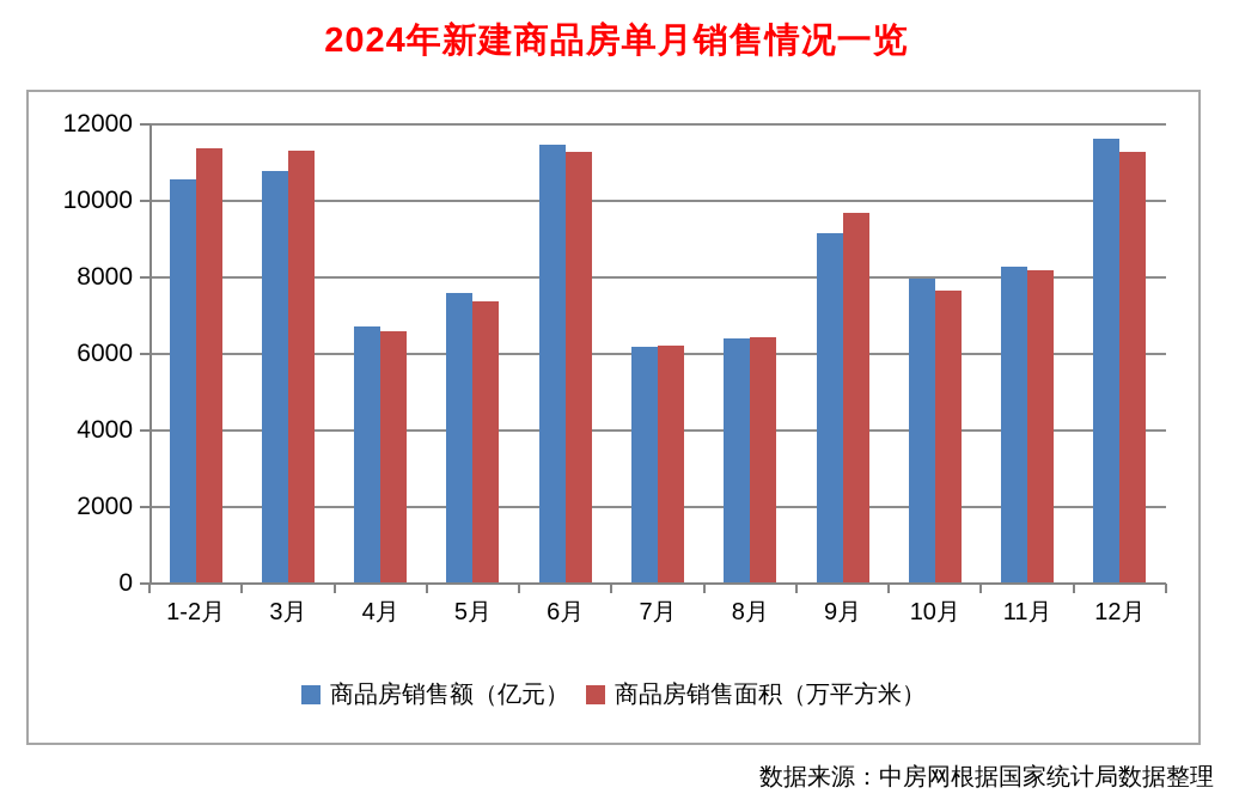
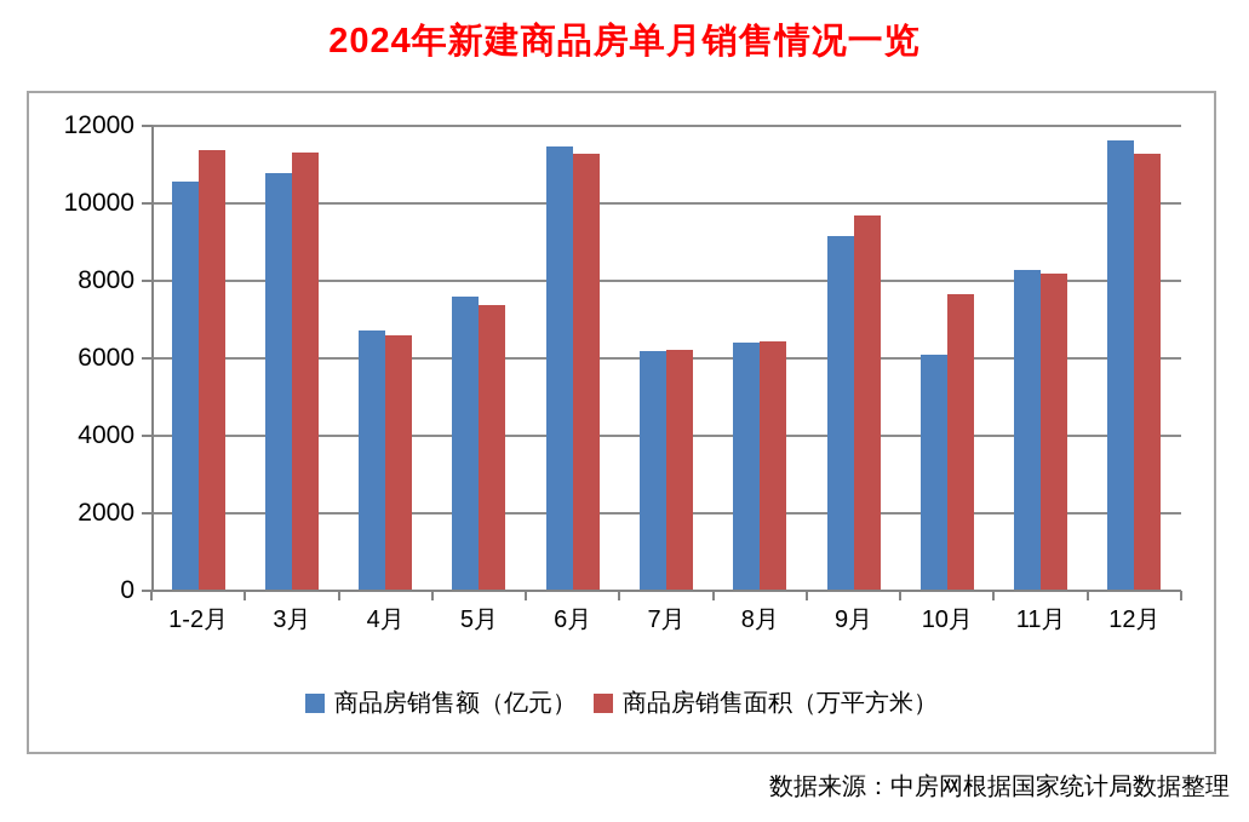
商品房销售额（亿元）/10月: 8000 -> 6100
